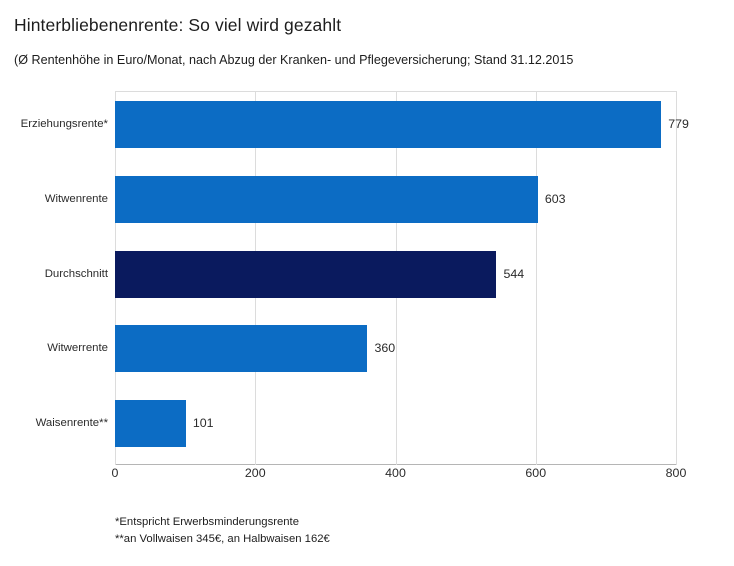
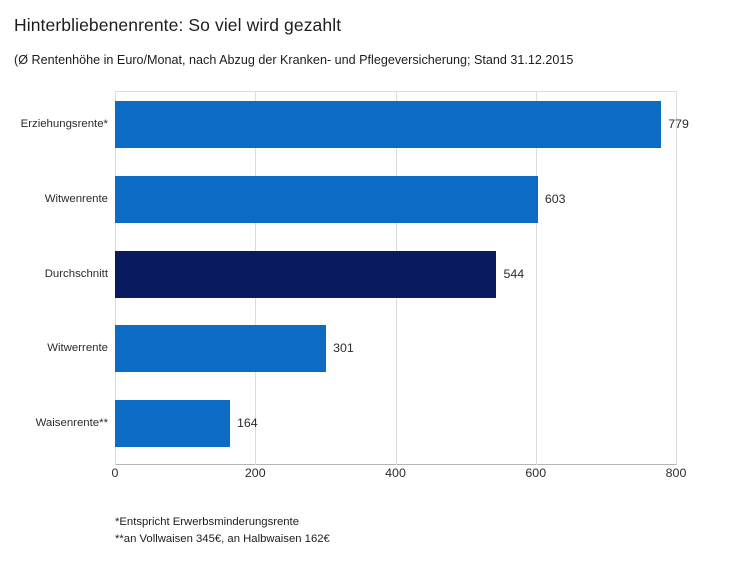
Witwerrente: 360 -> 301
Waisenrente**: 101 -> 164
